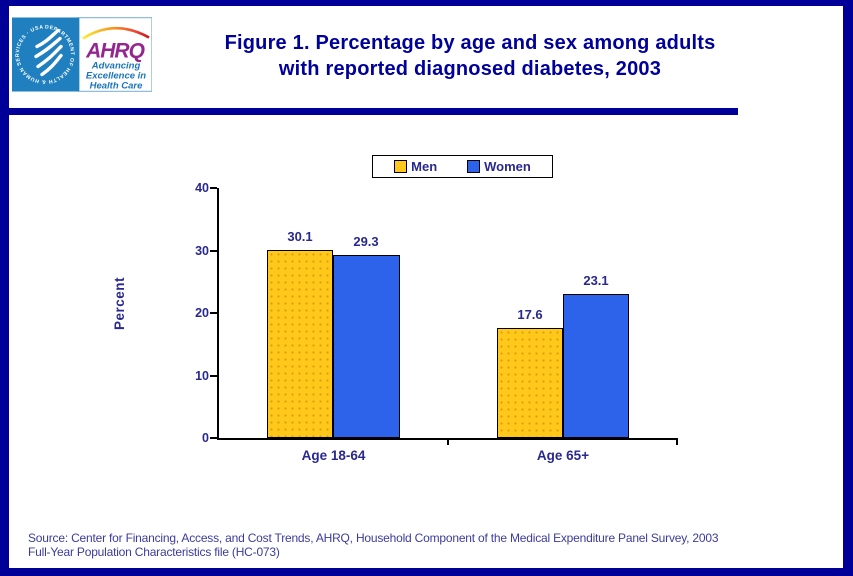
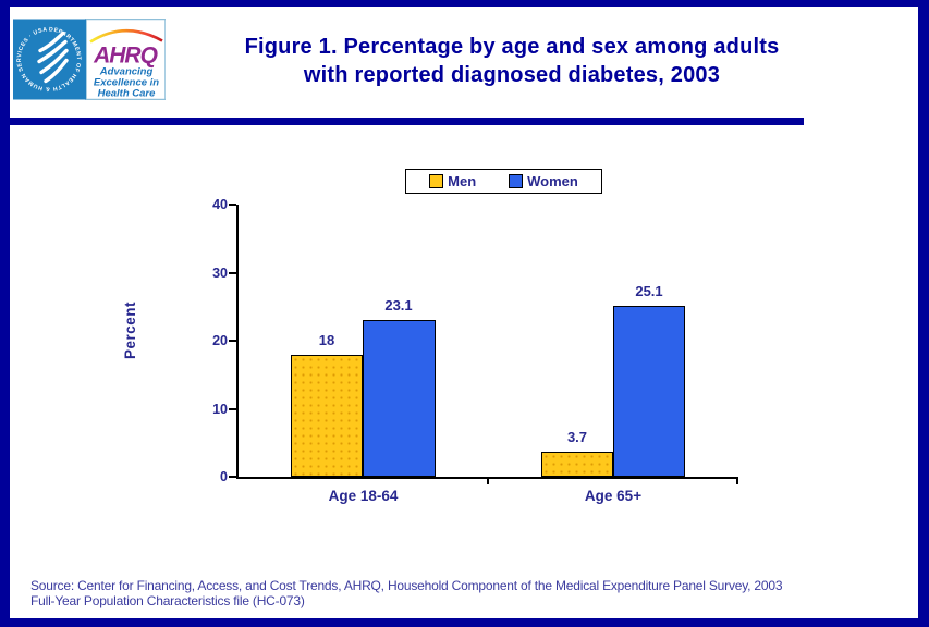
Men/Age 18-64: 30.1 -> 18
Women/Age 18-64: 29.3 -> 23.1
Men/Age 65+: 17.6 -> 3.7
Women/Age 65+: 23.1 -> 25.1
